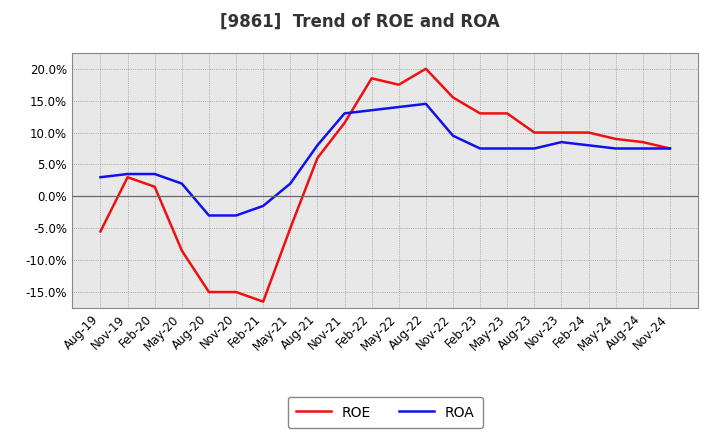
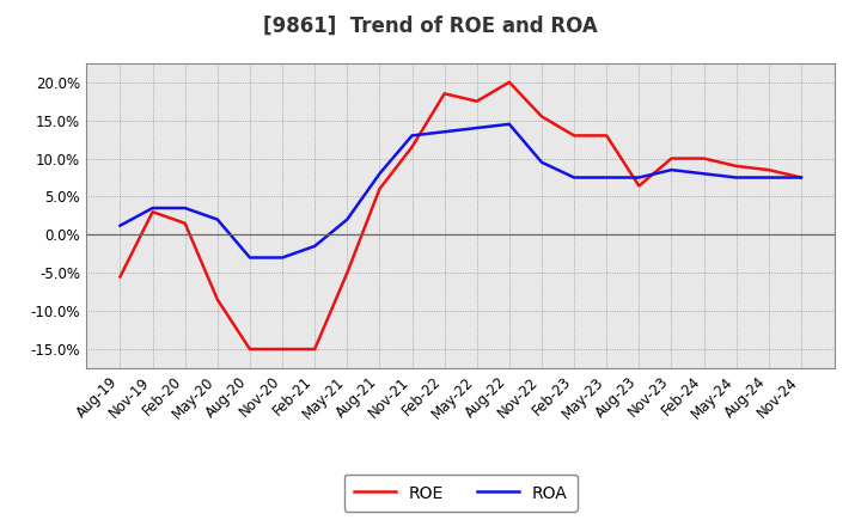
ROA/Aug-19: 3.0% -> 1.2%
ROE/Feb-21: -16.5% -> -15.0%
ROE/Aug-23: 10.0% -> 6.4%
